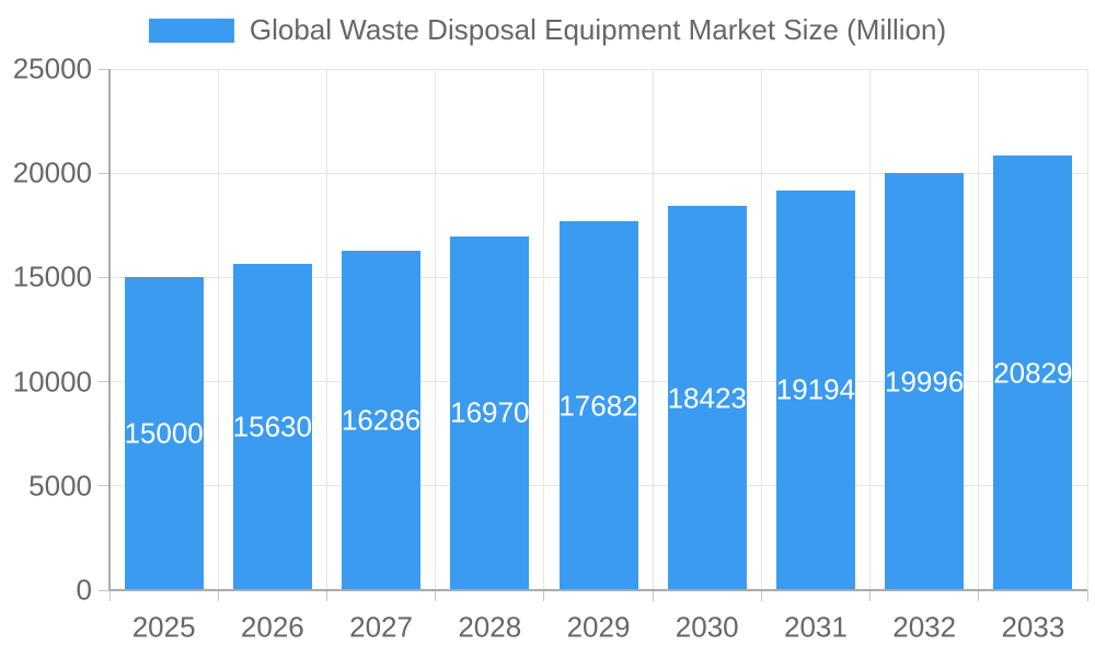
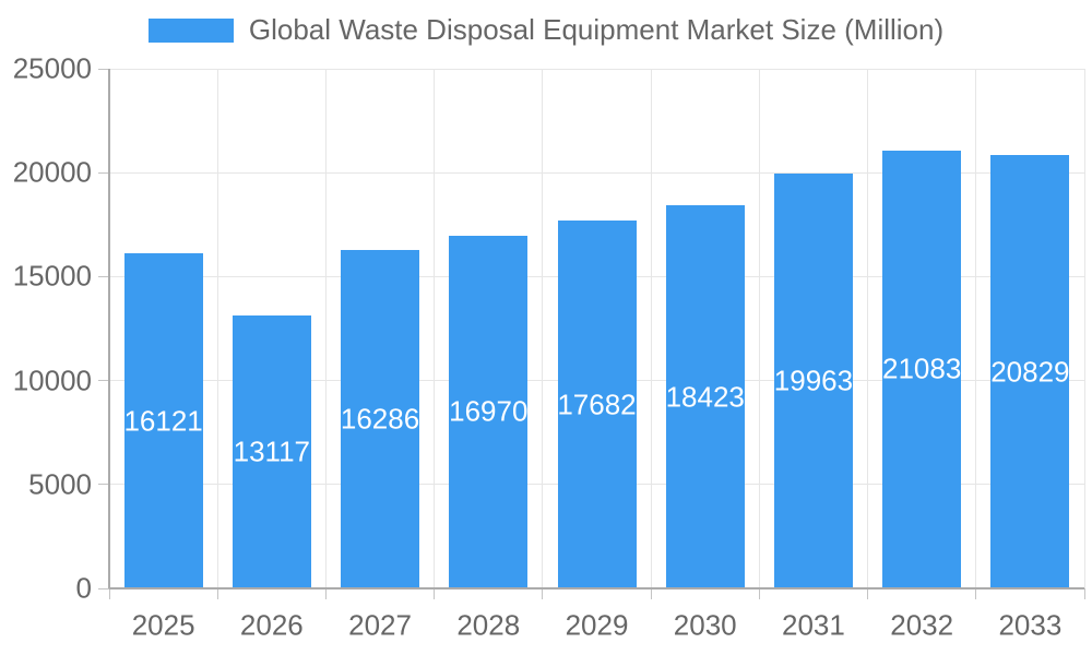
2025: 15000 -> 16121
2026: 15630 -> 13117
2031: 19194 -> 19963
2032: 19996 -> 21083
